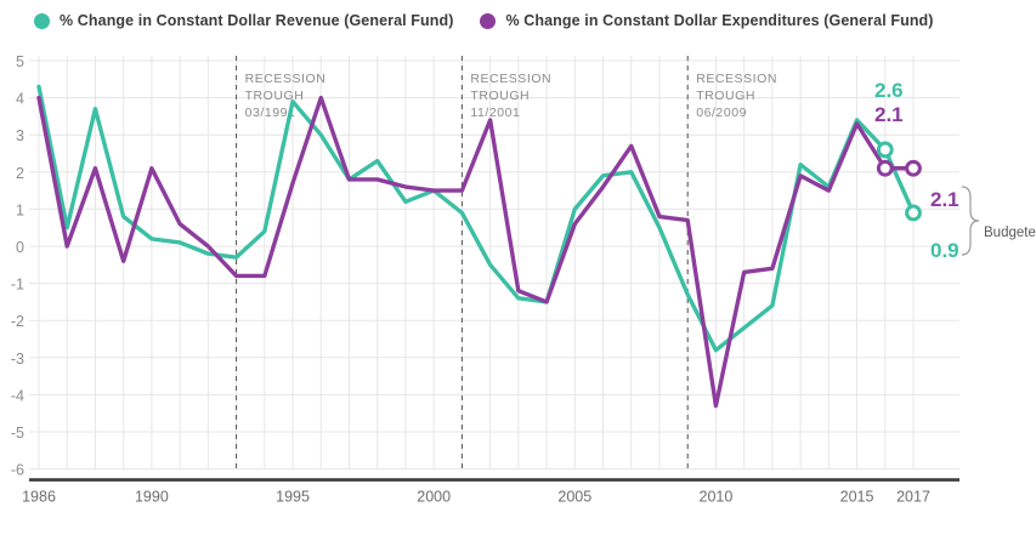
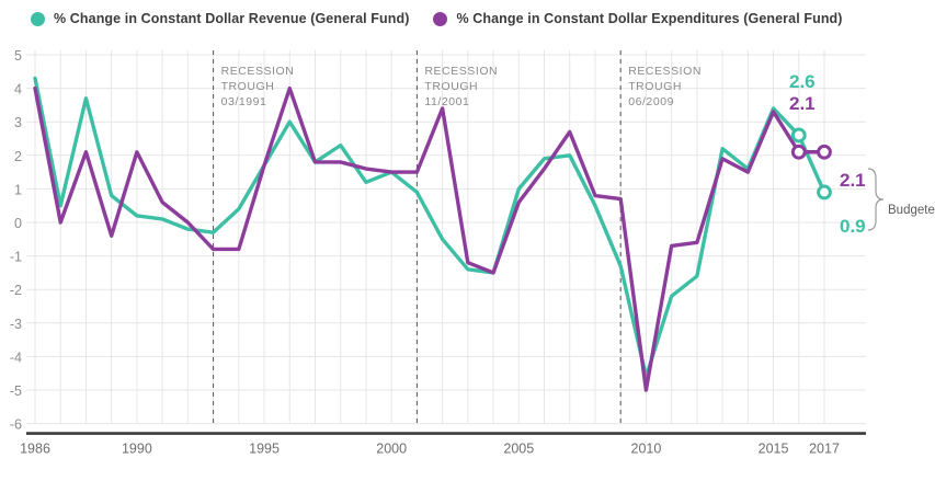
% Change in Constant Dollar Revenue (General Fund)/1995: 3.9 -> 1.7
% Change in Constant Dollar Revenue (General Fund)/2010: -2.8 -> -4.6
% Change in Constant Dollar Expenditures (General Fund)/2010: -4.3 -> -5.0
